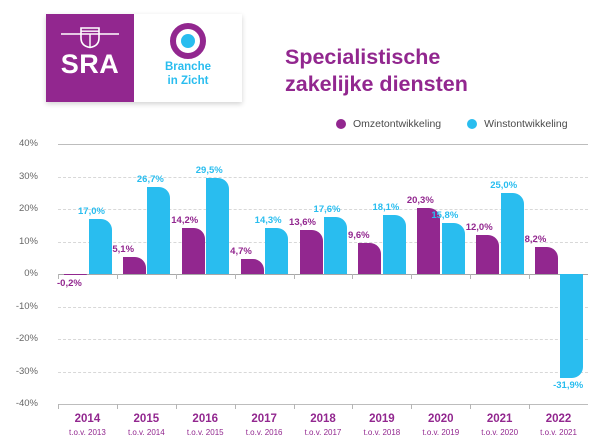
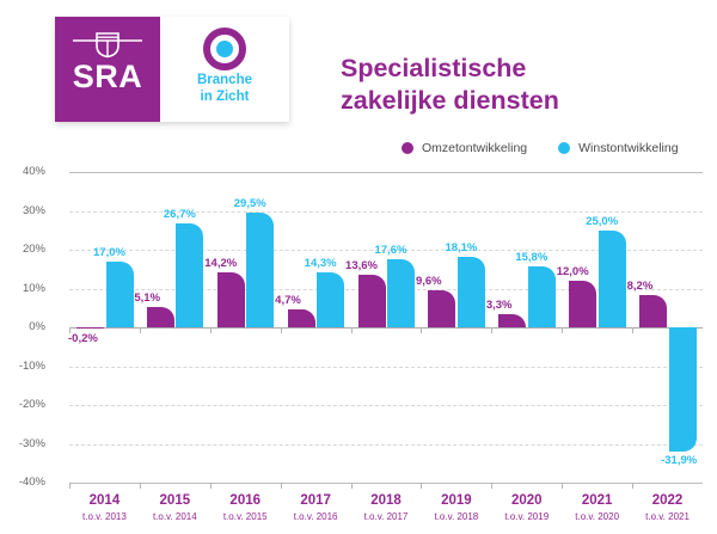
Omzetontwikkeling/2020: 20,3% -> 3,3%
